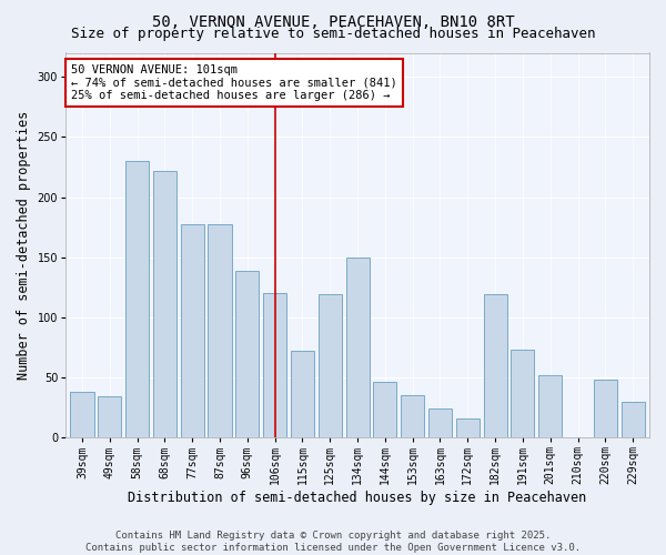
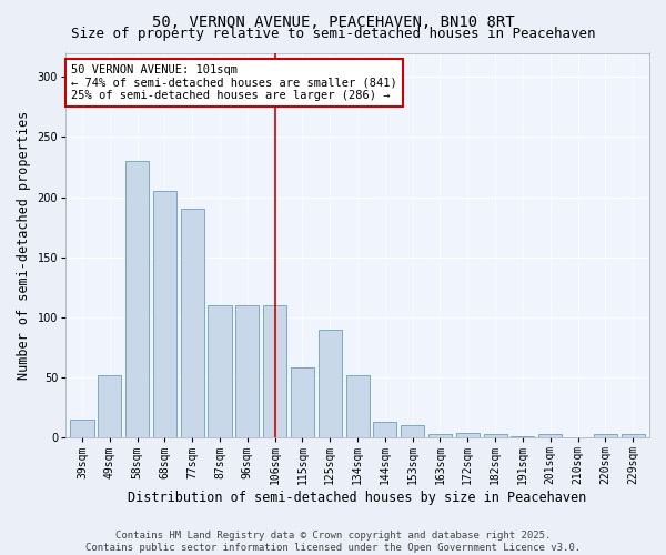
39sqm: 38 -> 15
49sqm: 34 -> 52
68sqm: 222 -> 205
77sqm: 177 -> 190
87sqm: 177 -> 110
96sqm: 139 -> 110
106sqm: 120 -> 110
115sqm: 72 -> 58
125sqm: 119 -> 90
134sqm: 150 -> 52
144sqm: 46 -> 13
153sqm: 35 -> 10
163sqm: 24 -> 3
172sqm: 16 -> 4
182sqm: 119 -> 3
191sqm: 73 -> 1
201sqm: 52 -> 3
220sqm: 48 -> 3
229sqm: 30 -> 3
